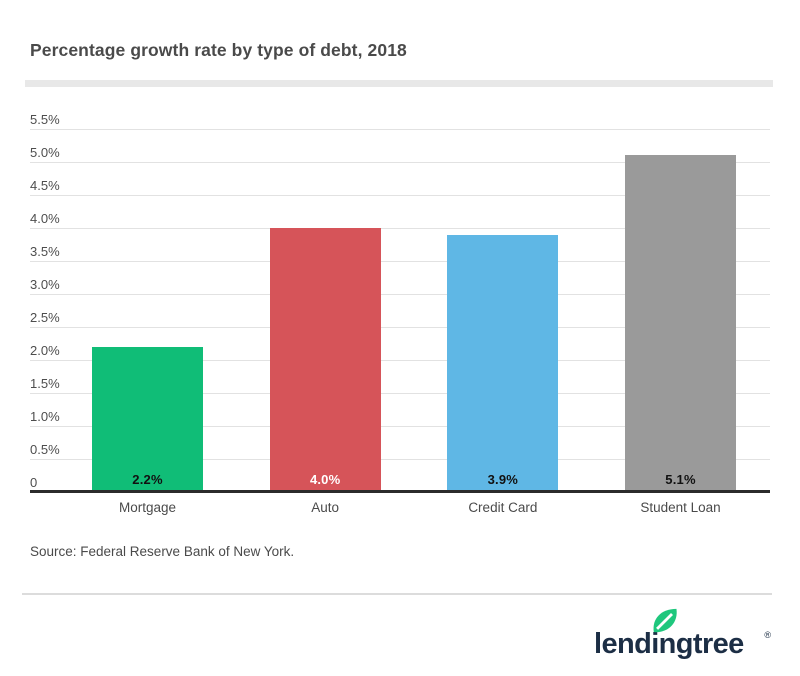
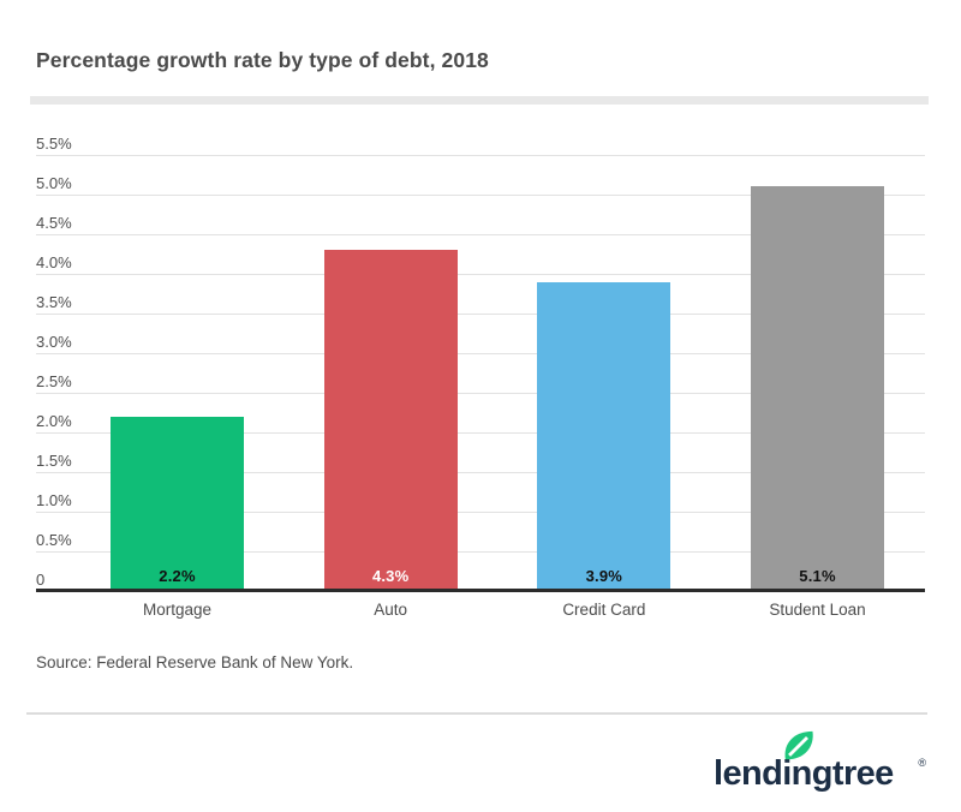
Auto: 4.0% -> 4.3%
